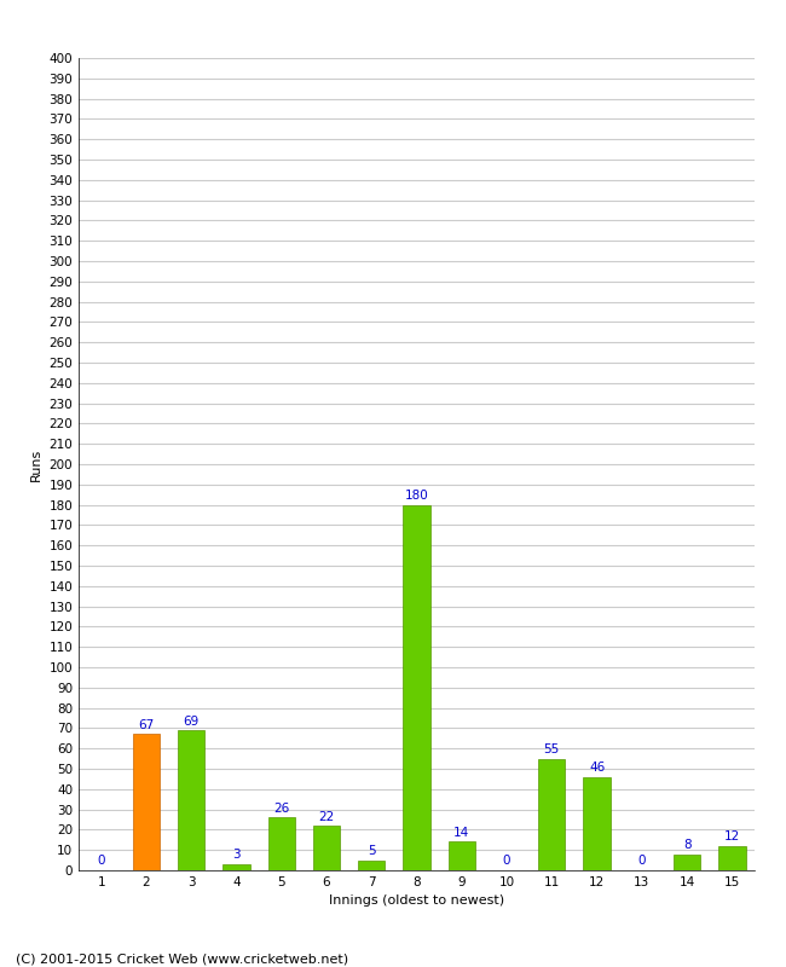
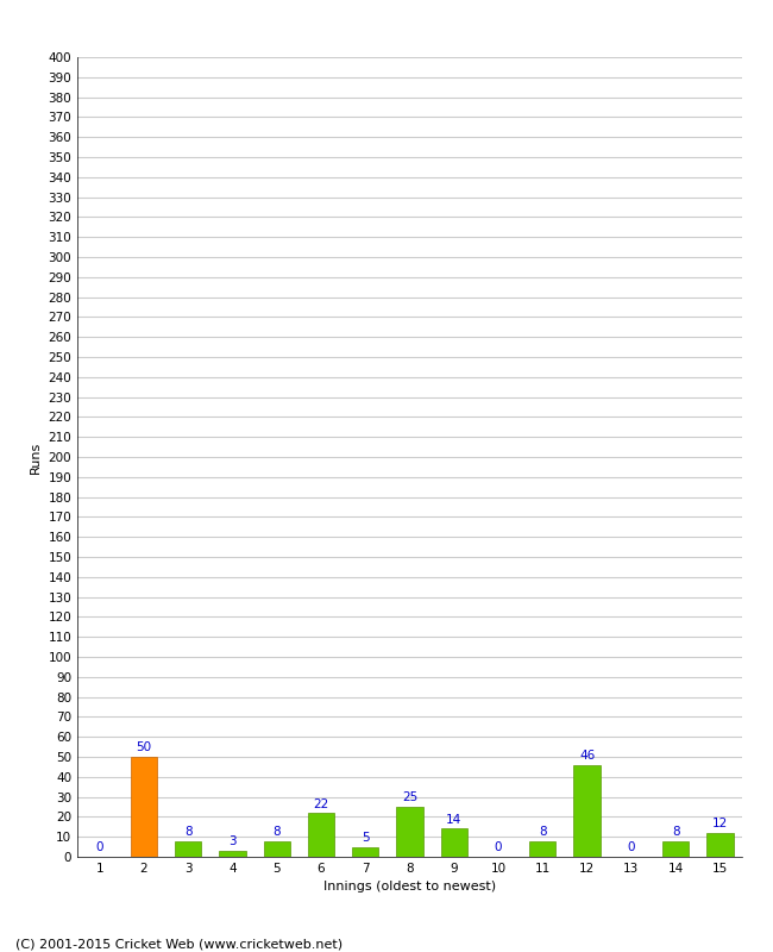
2: 67 -> 50
3: 69 -> 8
5: 26 -> 8
8: 180 -> 25
11: 55 -> 8
